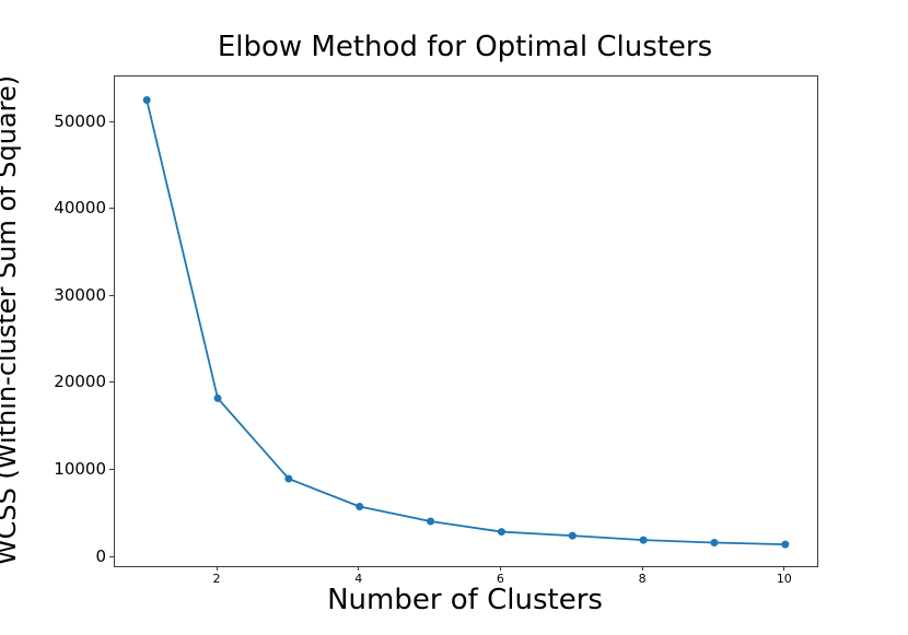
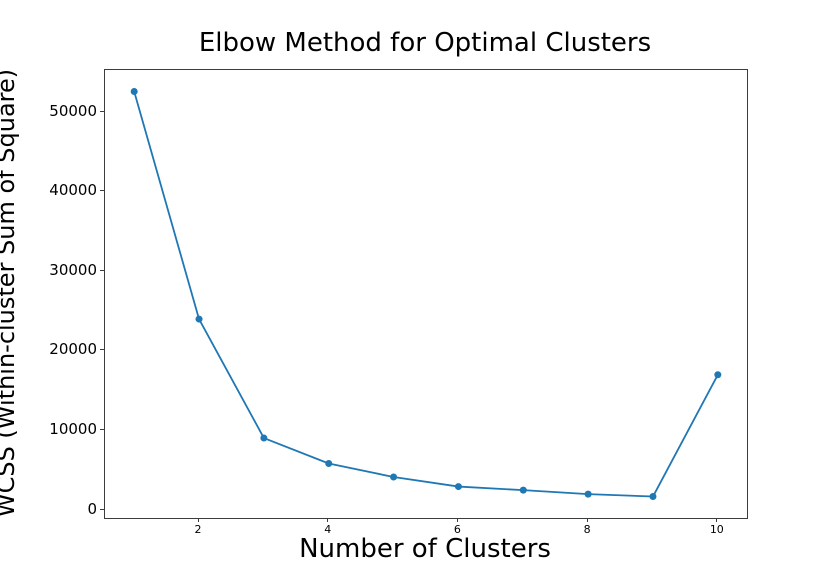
2: 18000 -> 24000
10: 2000 -> 17000
